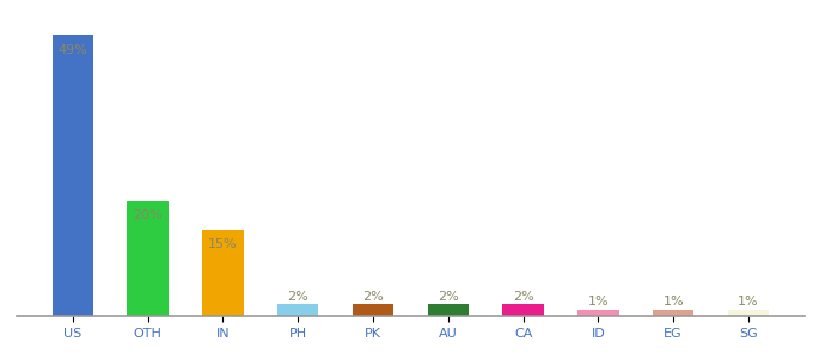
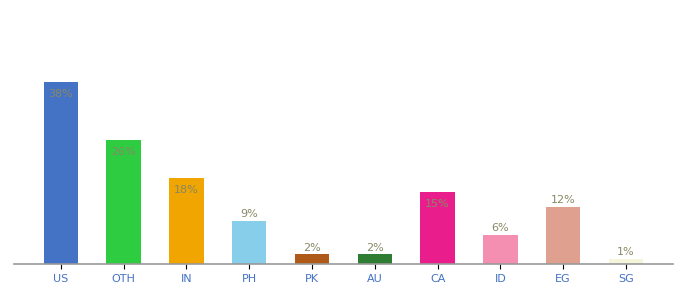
US: 49% -> 38%
OTH: 20% -> 26%
IN: 15% -> 18%
PH: 2% -> 9%
CA: 2% -> 15%
ID: 1% -> 6%
EG: 1% -> 12%
